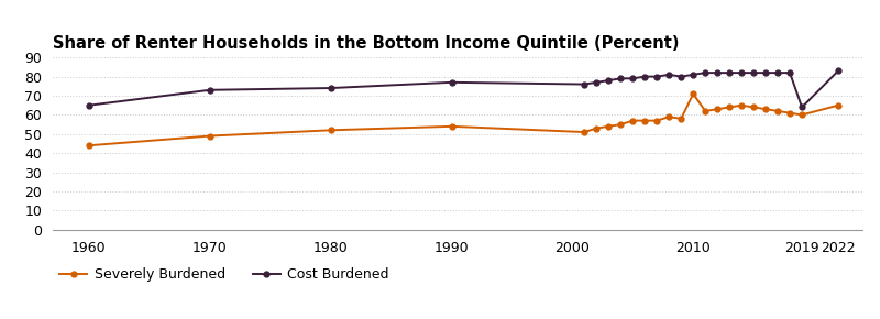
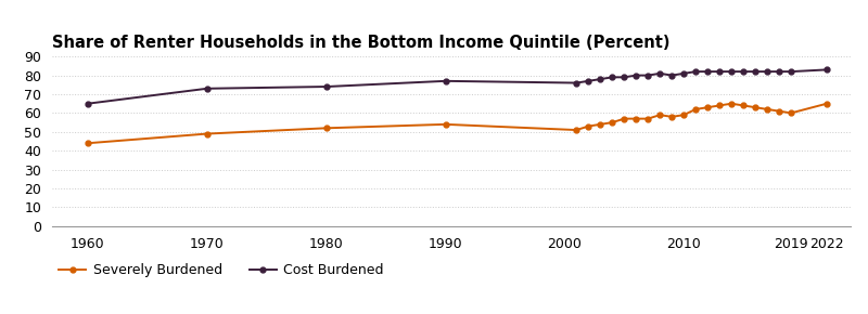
Severely Burdened/2010: 71 -> 59
Cost Burdened/2019: 64 -> 82
